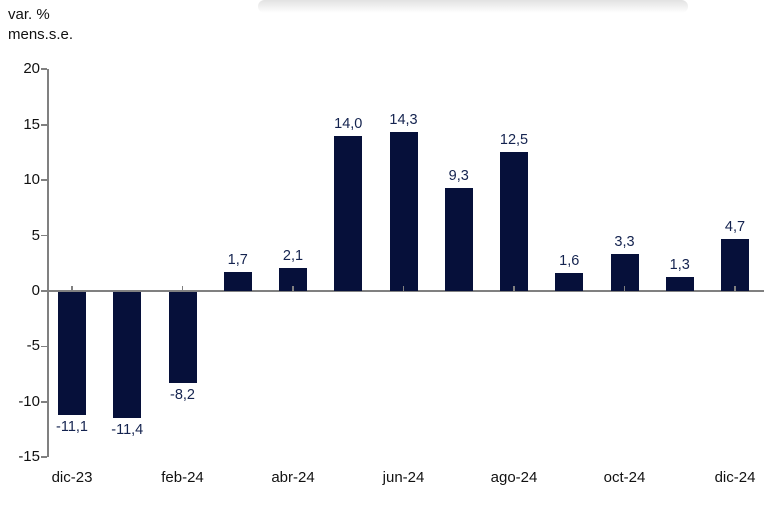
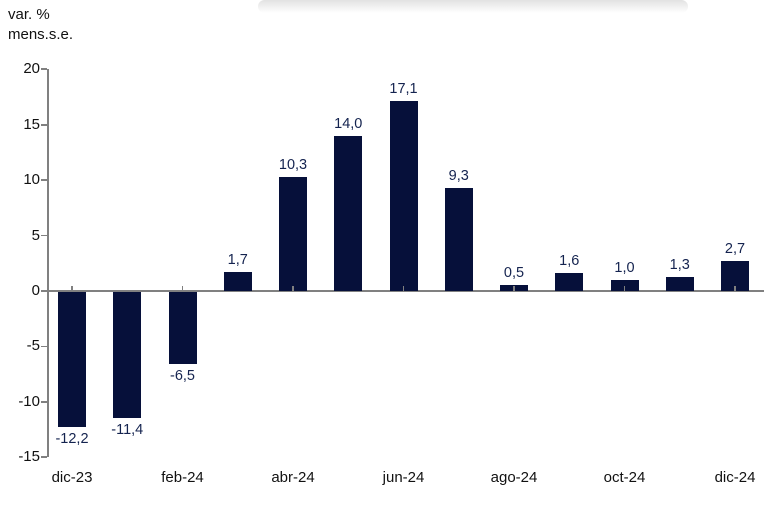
dic-23: -11,1 -> -12,2
feb-24: -8,2 -> -6,5
abr-24: 2,1 -> 10,3
jun-24: 14,3 -> 17,1
ago-24: 12,5 -> 0,5
oct-24: 3,3 -> 1,0
dic-24: 4,7 -> 2,7
